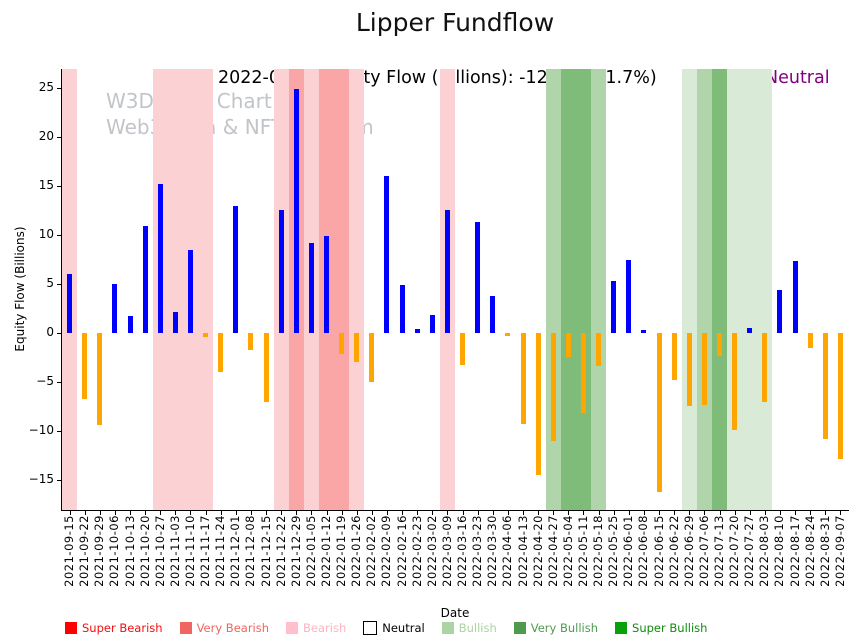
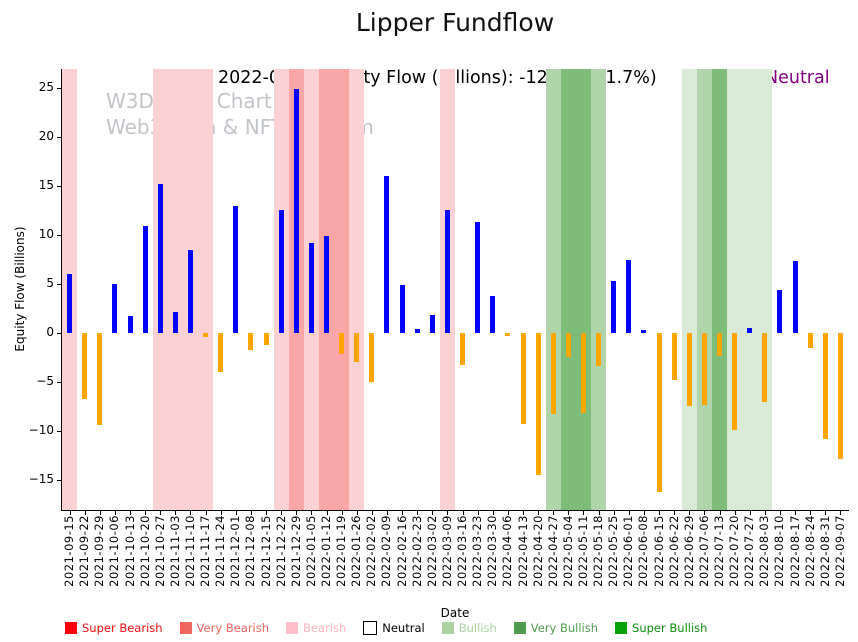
2021-12-15: -7 -> -1
2022-04-27: -11 -> -8
